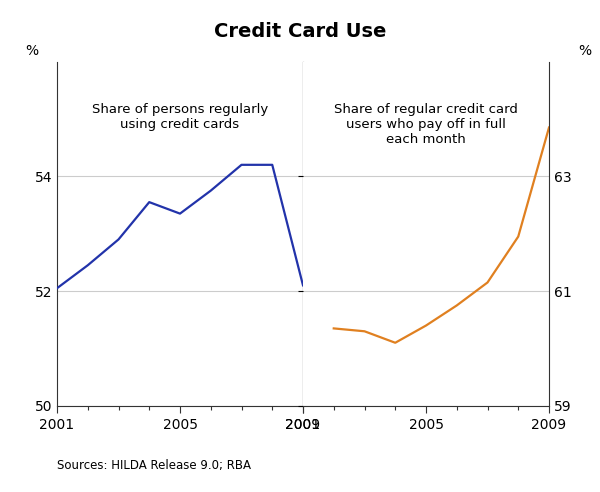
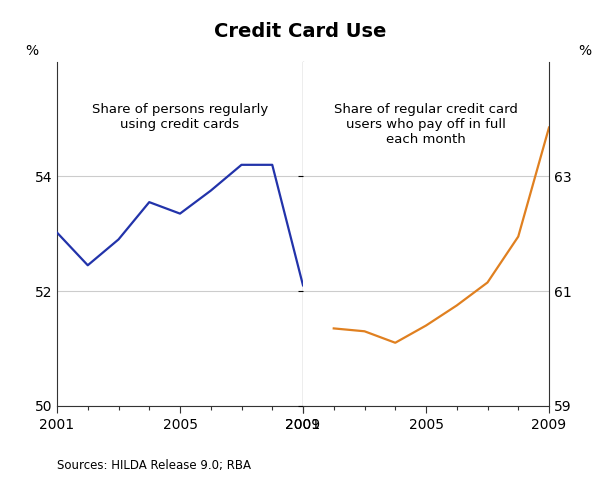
2001: 52.05 -> 53.02
